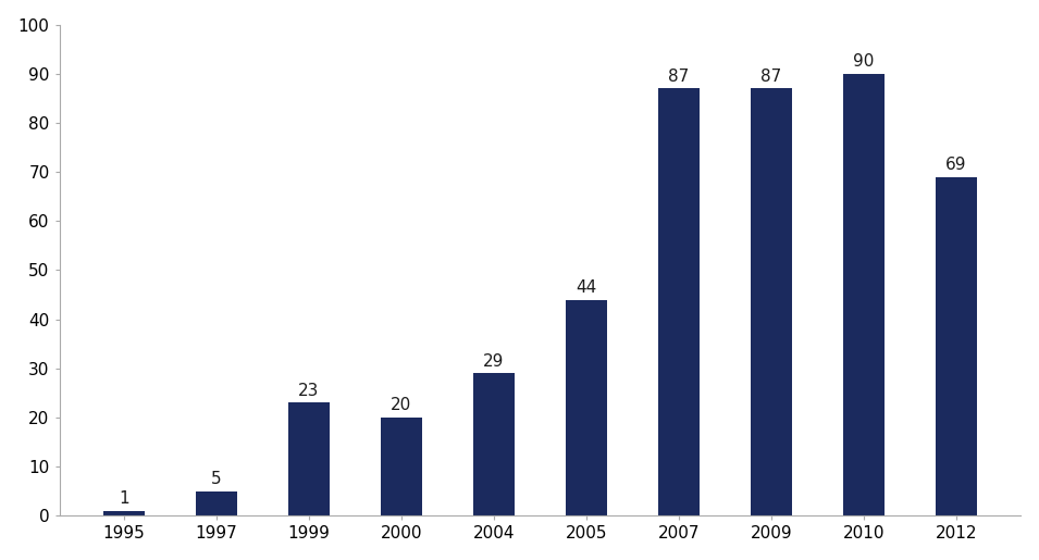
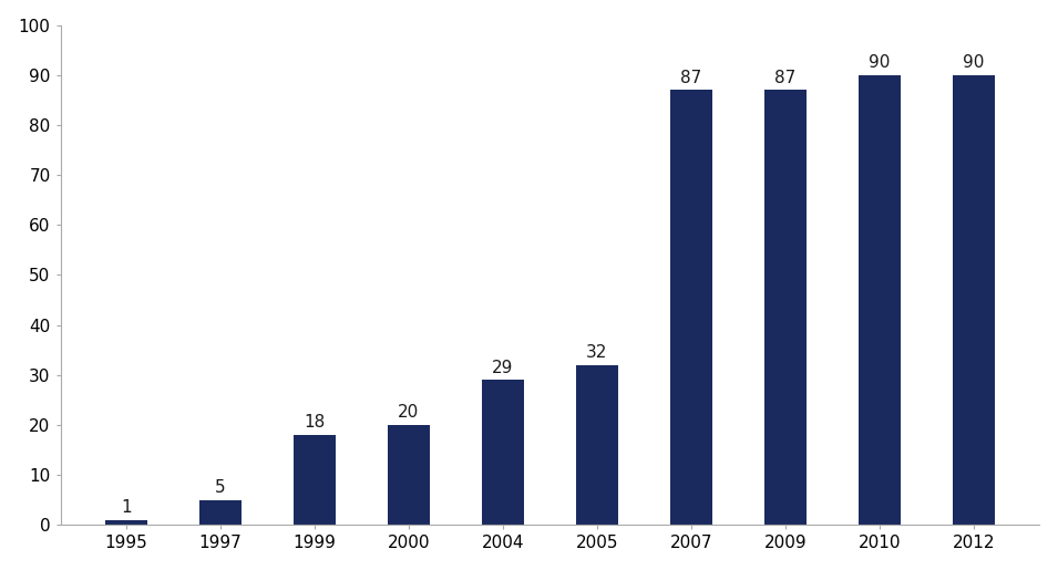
1999: 23 -> 18
2005: 44 -> 32
2012: 69 -> 90
